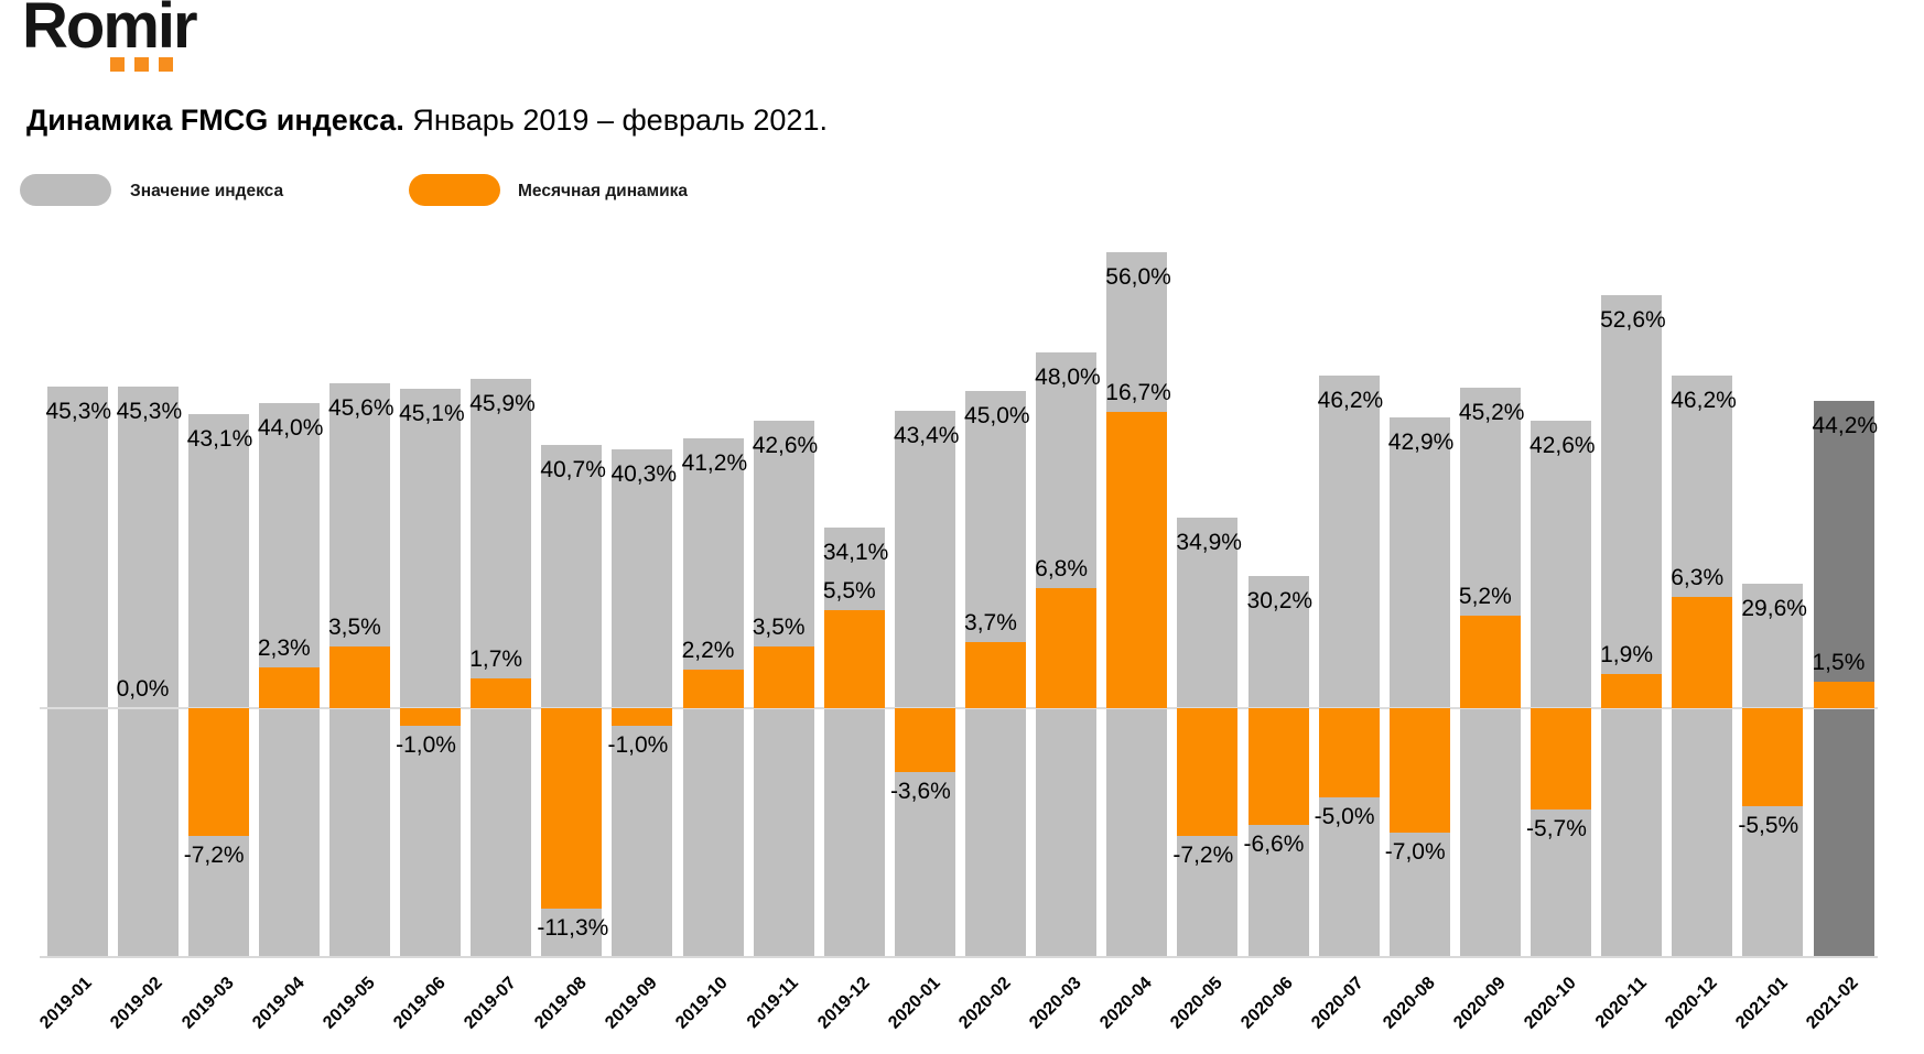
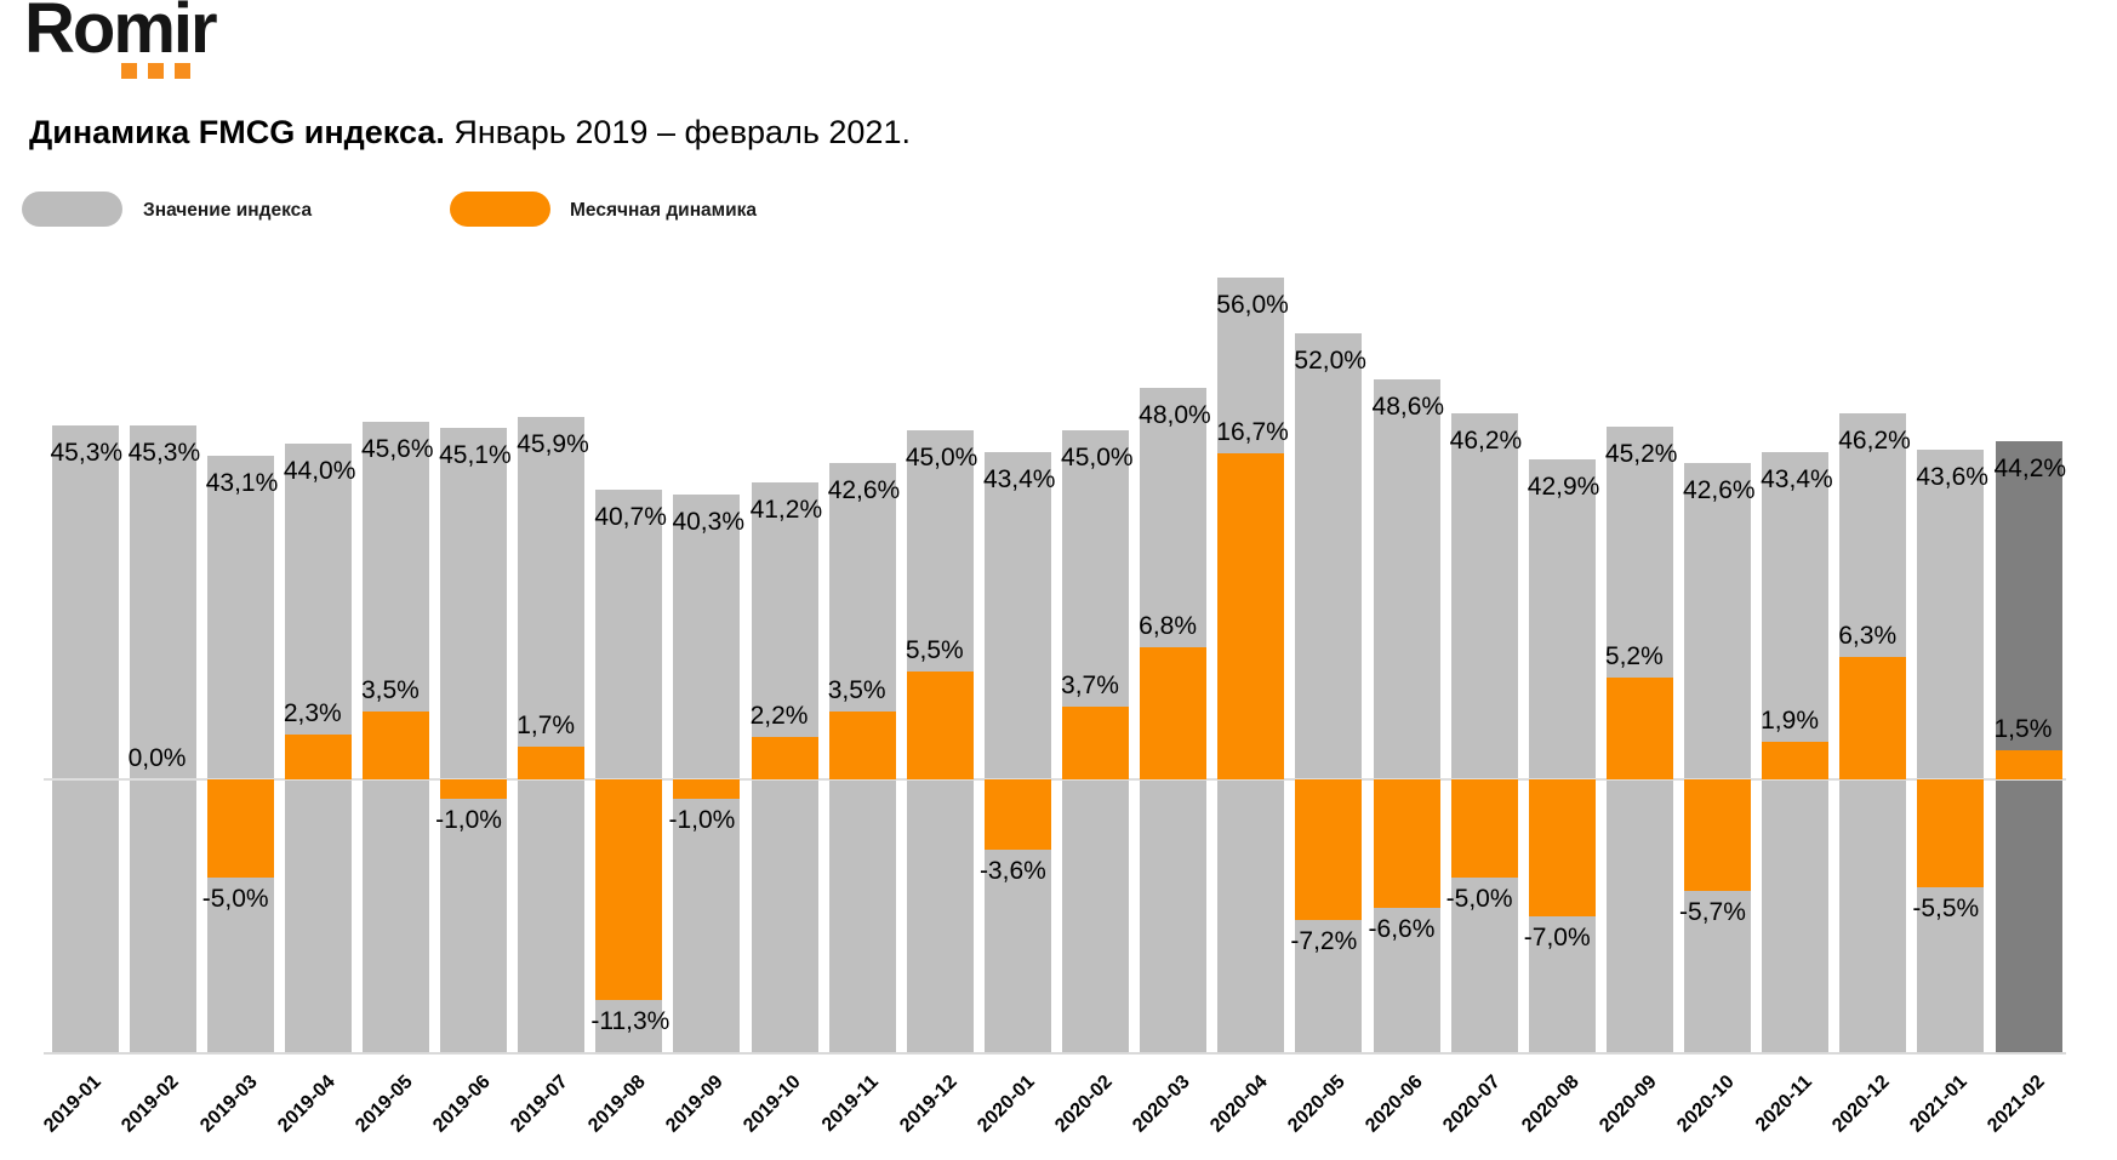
Месячная динамика/2019-03: -7,2% -> -5,0%
Значение индекса/2019-12: 34,1% -> 45,0%
Значение индекса/2020-05: 34,9% -> 52,0%
Значение индекса/2020-06: 30,2% -> 48,6%
Значение индекса/2020-11: 52,6% -> 43,4%
Значение индекса/2021-01: 29,6% -> 43,6%
